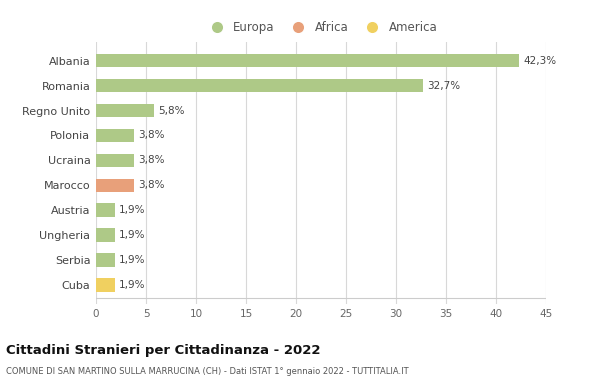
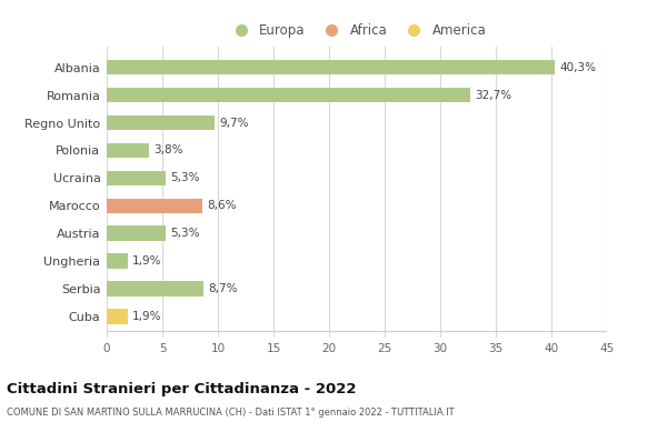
Albania: 42,3% -> 40,3%
Regno Unito: 5,8% -> 9,7%
Ucraina: 3,8% -> 5,3%
Marocco: 3,8% -> 8,6%
Austria: 1,9% -> 5,3%
Serbia: 1,9% -> 8,7%
